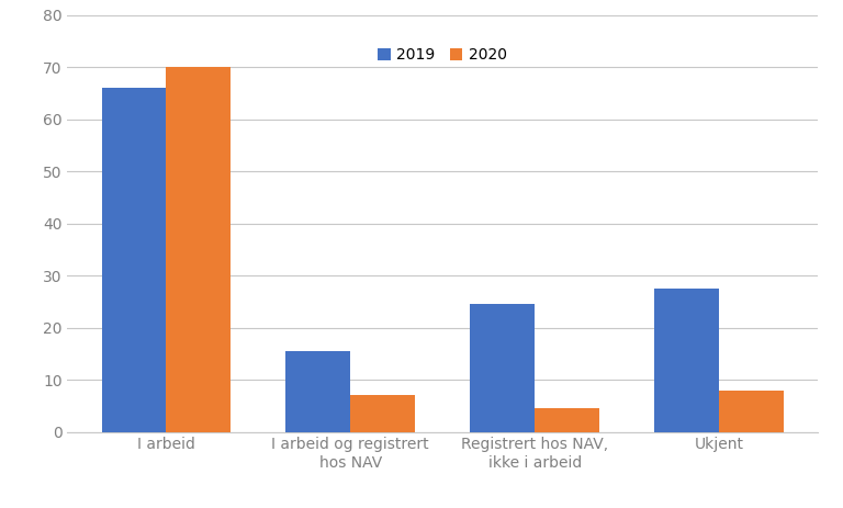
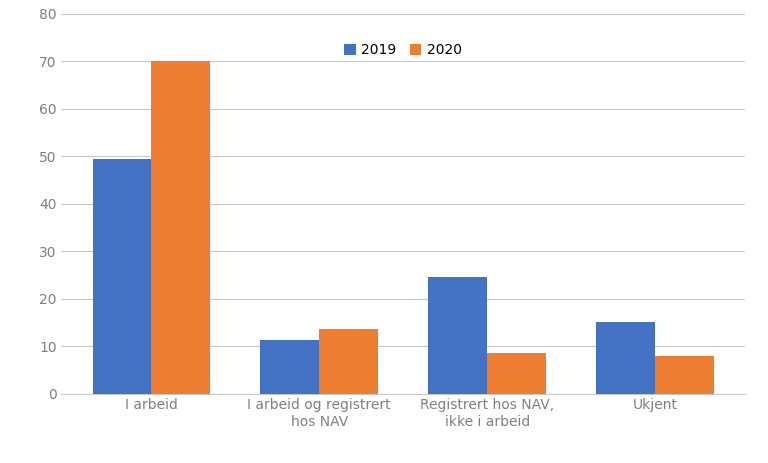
2019/I arbeid: 66.0 -> 49.5
2019/I arbeid og registrert hos NAV: 15.5 -> 11.2
2020/I arbeid og registrert hos NAV: 7.0 -> 13.5
2020/Registrert hos NAV, ikke i arbeid: 4.5 -> 8.5
2019/Ukjent: 27.5 -> 15.0
